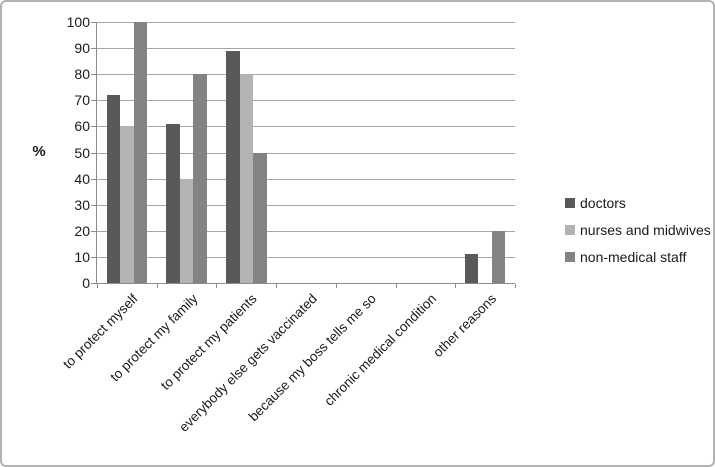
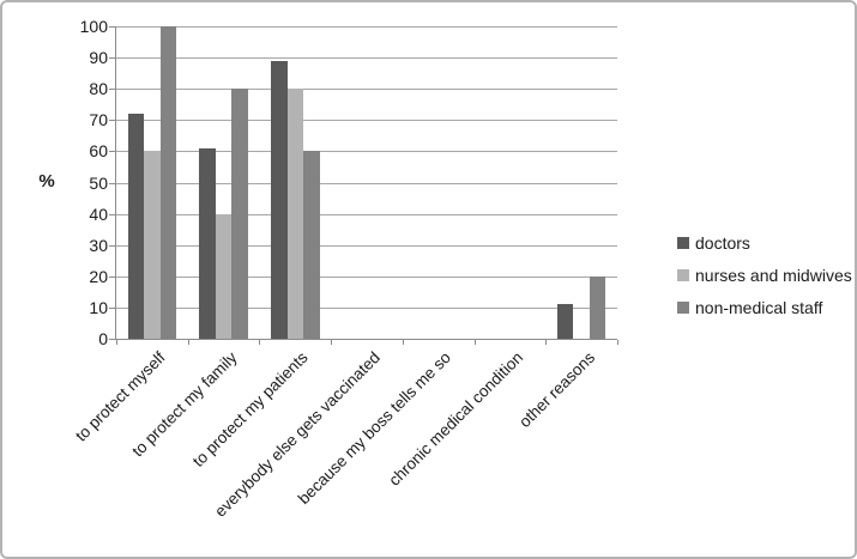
non-medical staff/to protect my patients: 50 -> 60
